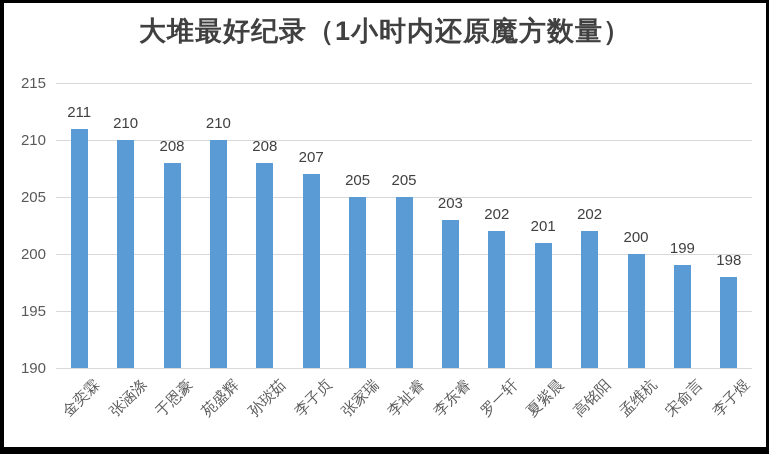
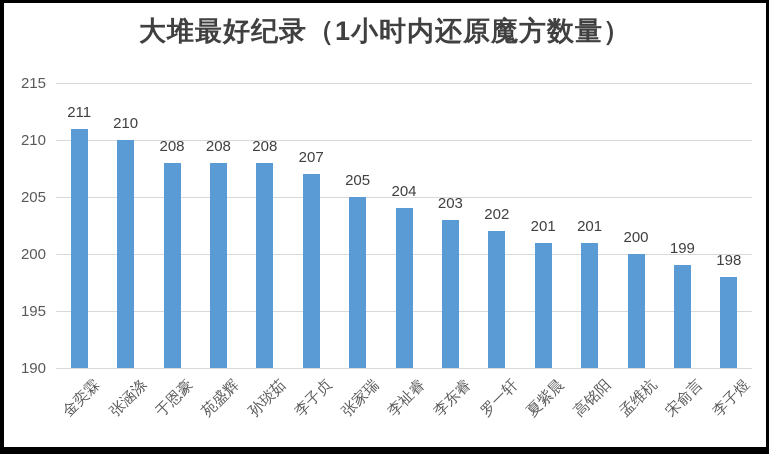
苑盛辉: 210 -> 208
李祉睿: 205 -> 204
高铭阳: 202 -> 201
